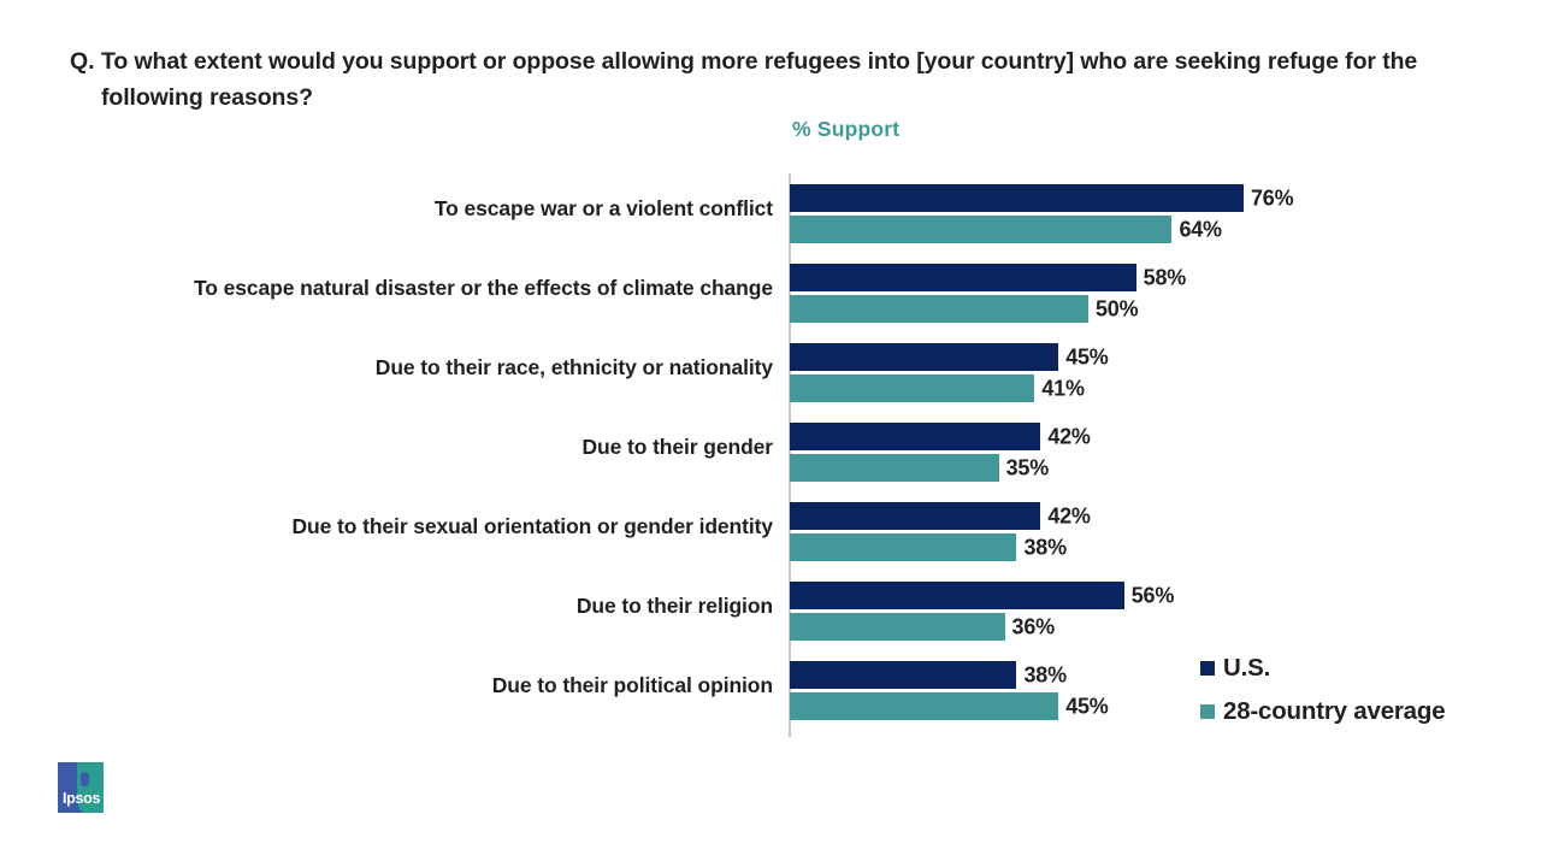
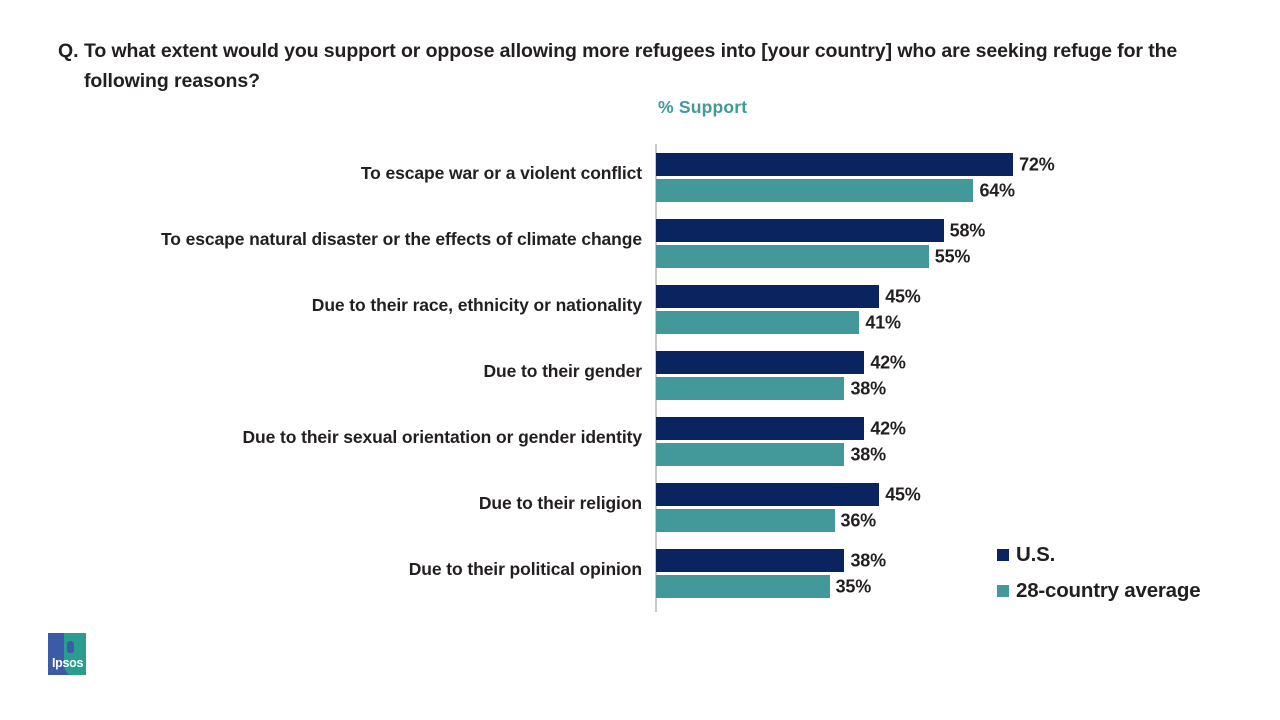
U.S./To escape war or a violent conflict: 76% -> 72%
28-country average/To escape natural disaster or the effects of climate change: 50% -> 55%
28-country average/Due to their gender: 35% -> 38%
U.S./Due to their religion: 56% -> 45%
28-country average/Due to their political opinion: 45% -> 35%
